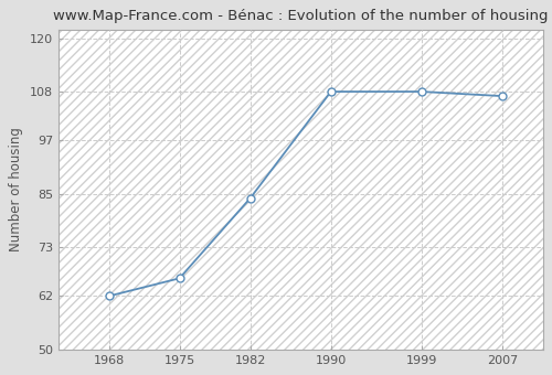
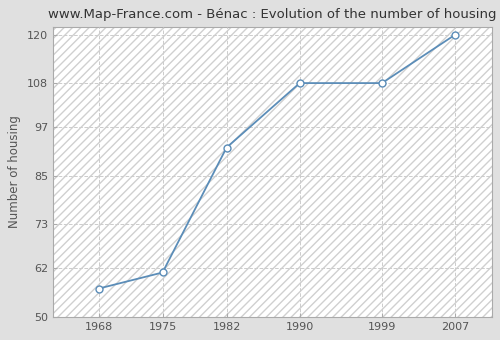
1968: 62 -> 57
1975: 66 -> 61
1982: 84 -> 92
2007: 107 -> 120
